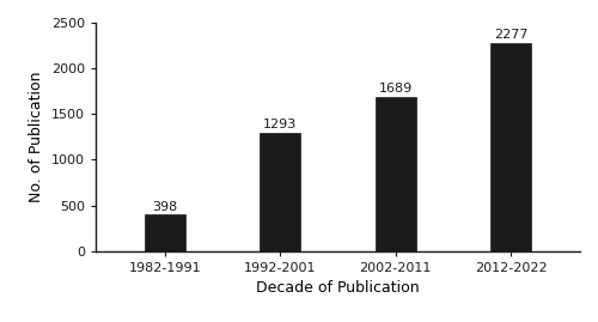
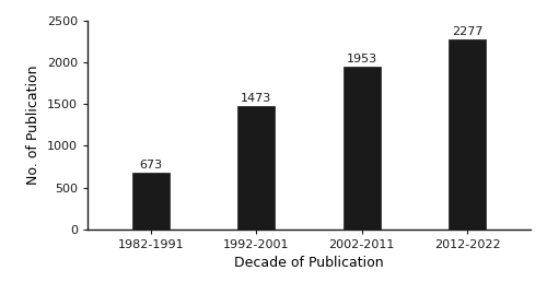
1982-1991: 398 -> 673
1992-2001: 1293 -> 1473
2002-2011: 1689 -> 1953
